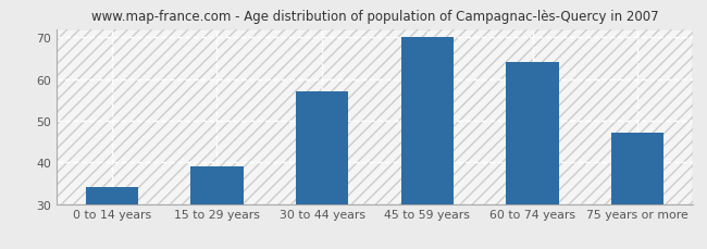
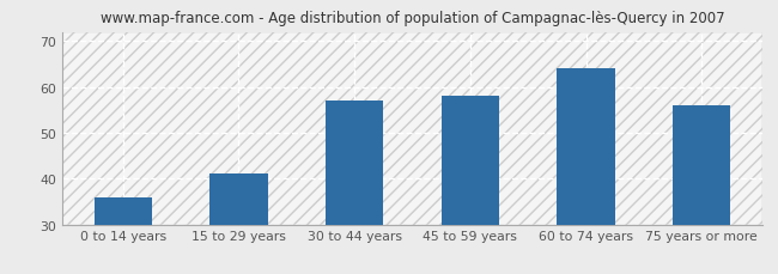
0 to 14 years: 34 -> 36
15 to 29 years: 39 -> 41
45 to 59 years: 70 -> 58
75 years or more: 47 -> 56
